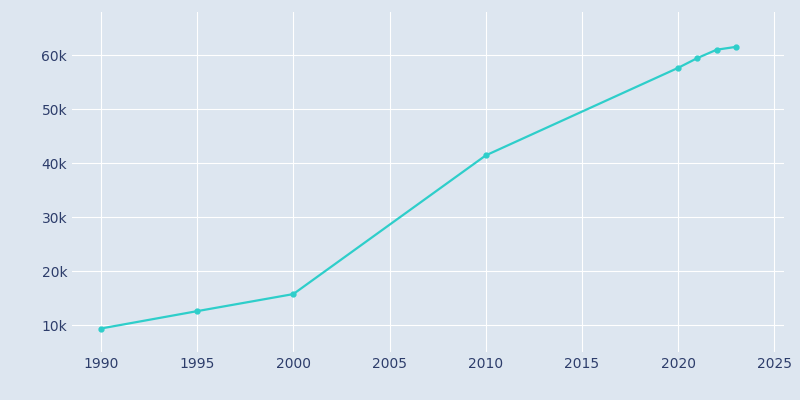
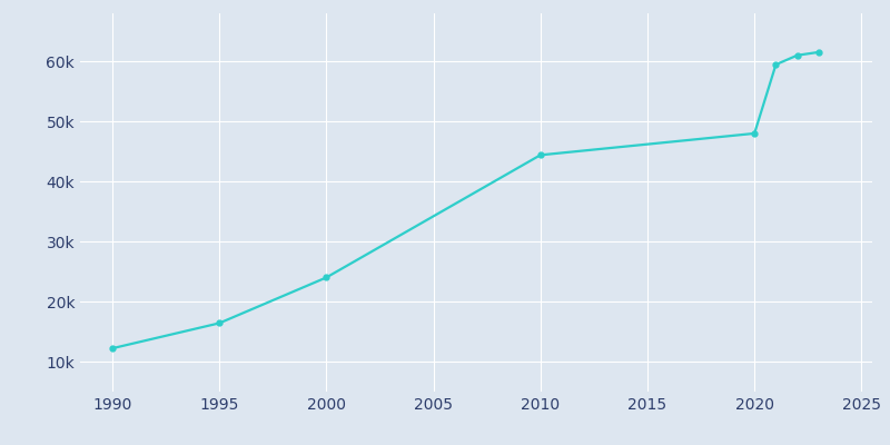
1990: 9.4k -> 12.2k
1995: 12.6k -> 16.4k
2000: 15.7k -> 24.0k
2010: 41.4k -> 44.4k
2020: 57.7k -> 48.0k
